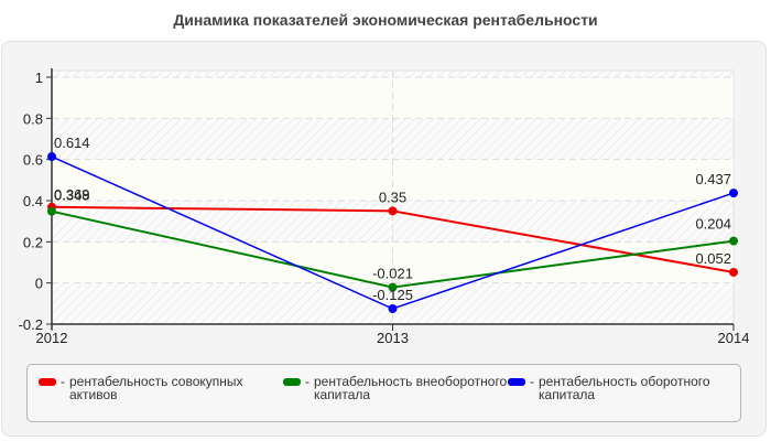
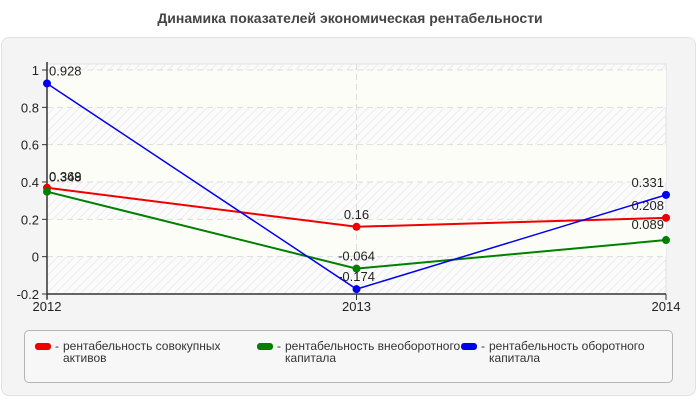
рентабельность оборотного капитала/2012: 0.614 -> 0.928
рентабельность совокупных активов/2013: 0.35 -> 0.16
рентабельность внеоборотного капитала/2013: -0.021 -> -0.064
рентабельность оборотного капитала/2013: -0.125 -> -0.174
рентабельность совокупных активов/2014: 0.052 -> 0.208
рентабельность внеоборотного капитала/2014: 0.204 -> 0.089
рентабельность оборотного капитала/2014: 0.437 -> 0.331
